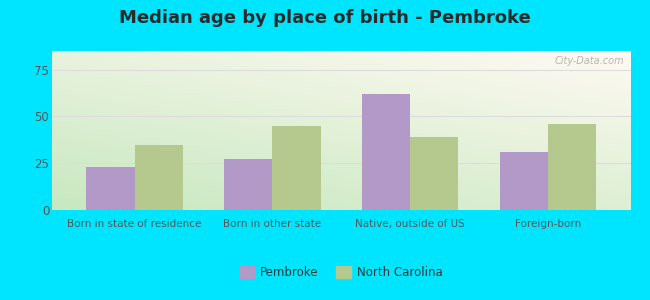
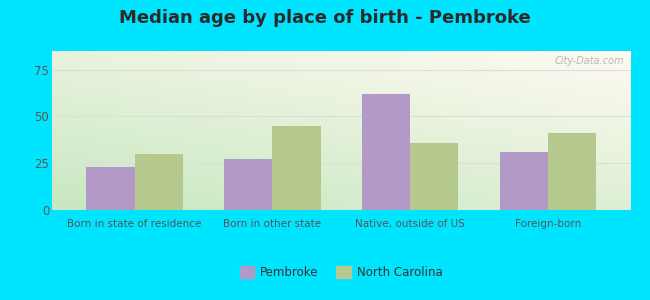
North Carolina/Born in state of residence: 35 -> 30
North Carolina/Native, outside of US: 39 -> 36
North Carolina/Foreign-born: 46 -> 41
